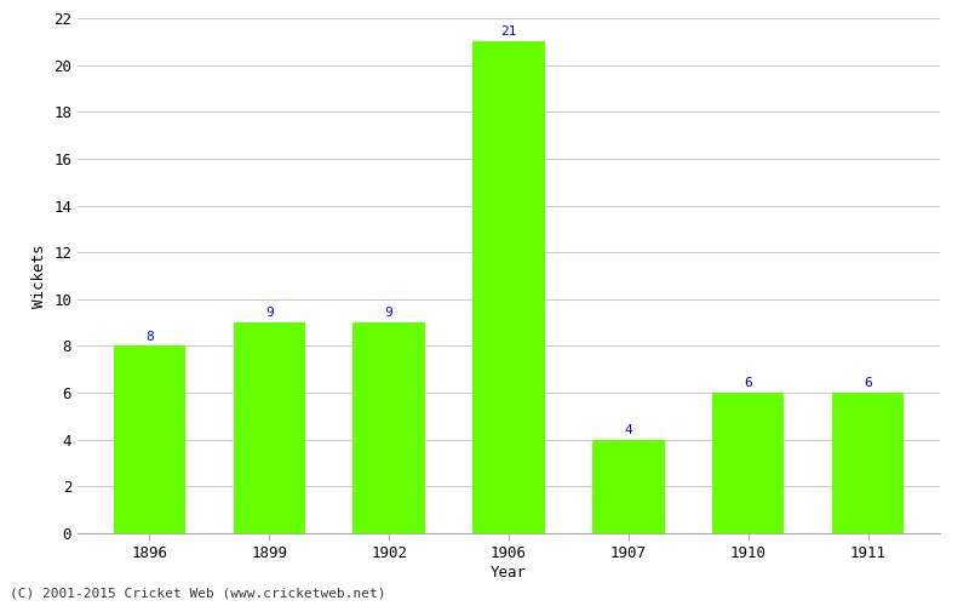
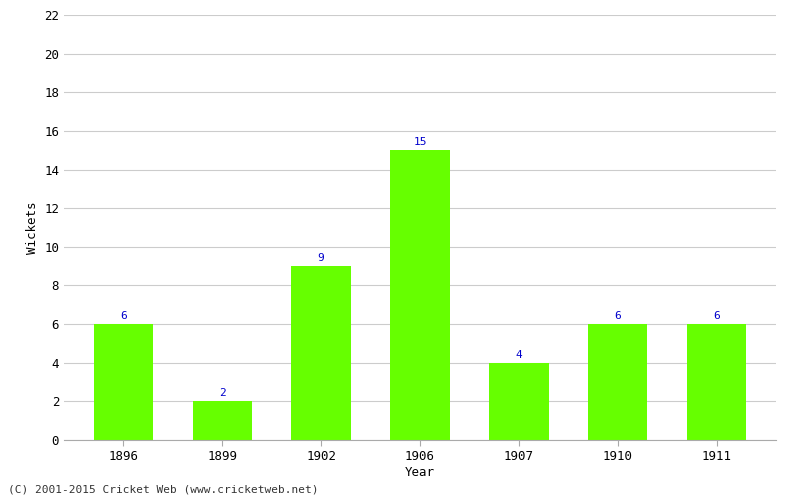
1896: 8 -> 6
1899: 9 -> 2
1906: 21 -> 15
